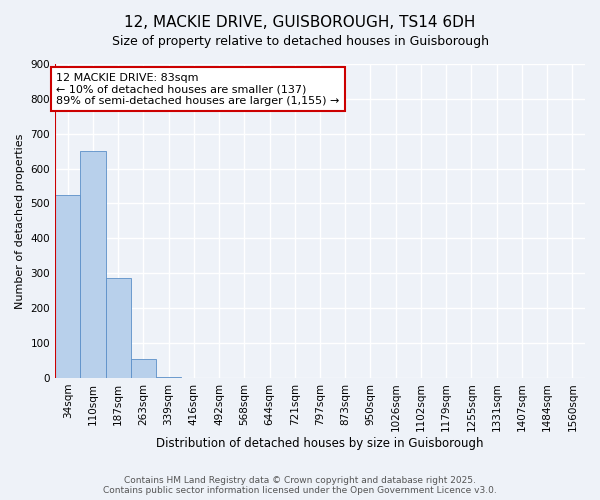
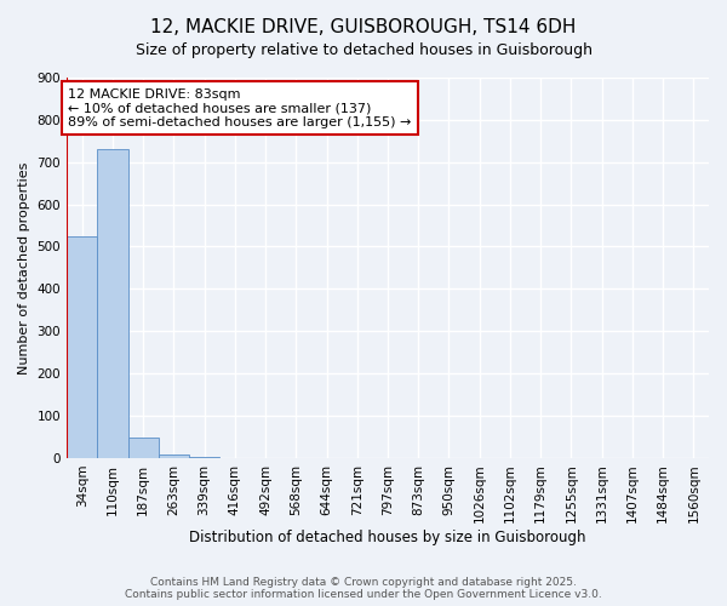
110sqm: 650 -> 730
187sqm: 285 -> 47
263sqm: 55 -> 8
